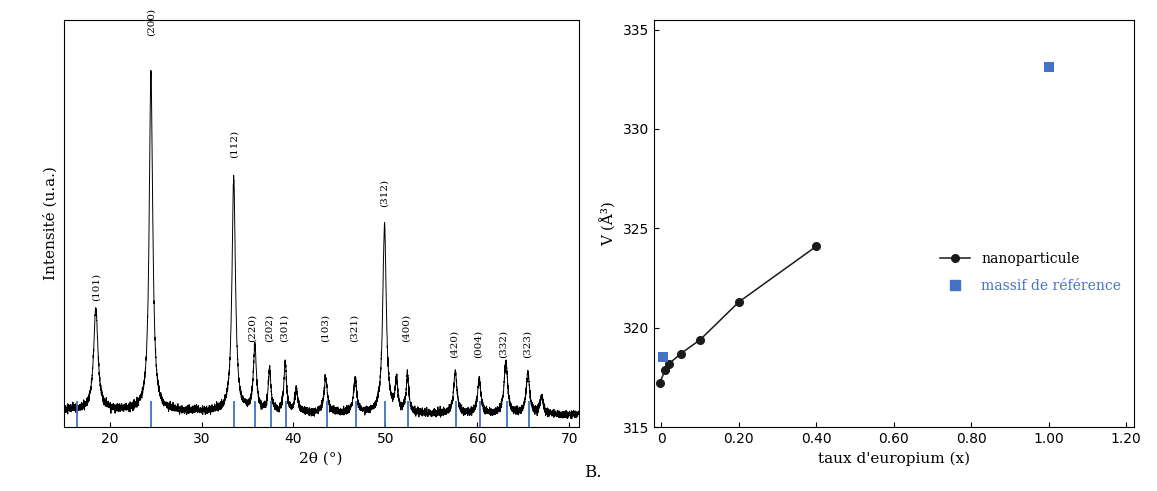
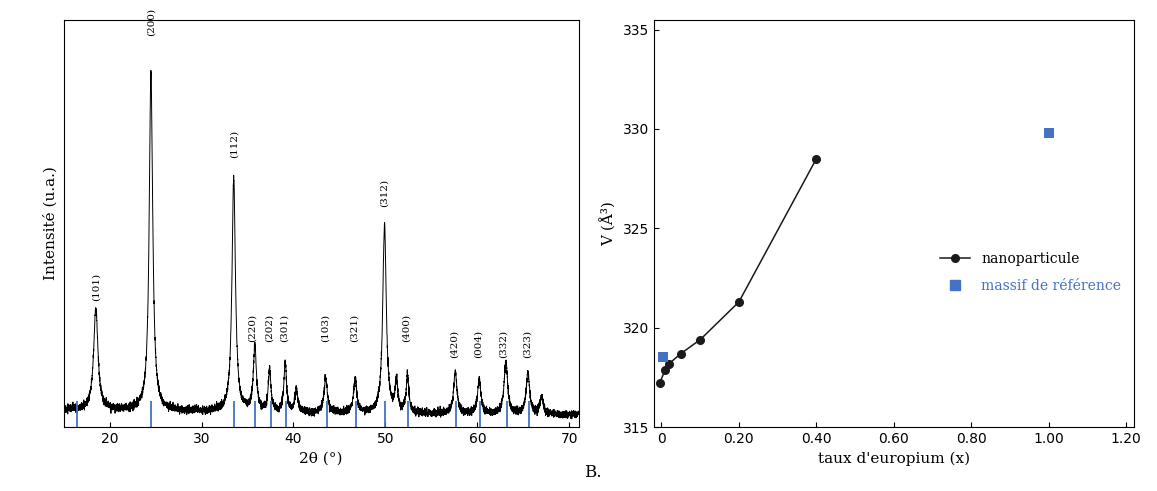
nanoparticule/0.40: 324.1 -> 328.5
massif de référence/1.00: 333.1 -> 329.8
